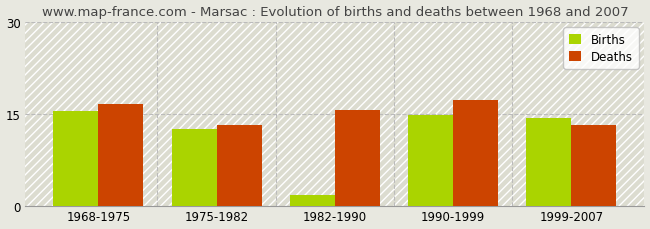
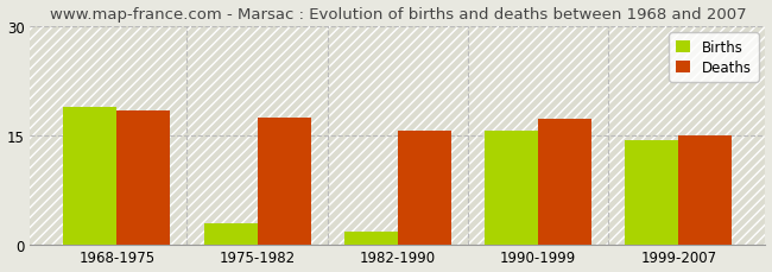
Births/1968-1975: 15.4 -> 18.8
Deaths/1968-1975: 16.5 -> 18.4
Births/1975-1982: 12.4 -> 2.8
Deaths/1975-1982: 13.1 -> 17.4
Births/1990-1999: 14.7 -> 15.6
Deaths/1999-2007: 13.1 -> 15.0
